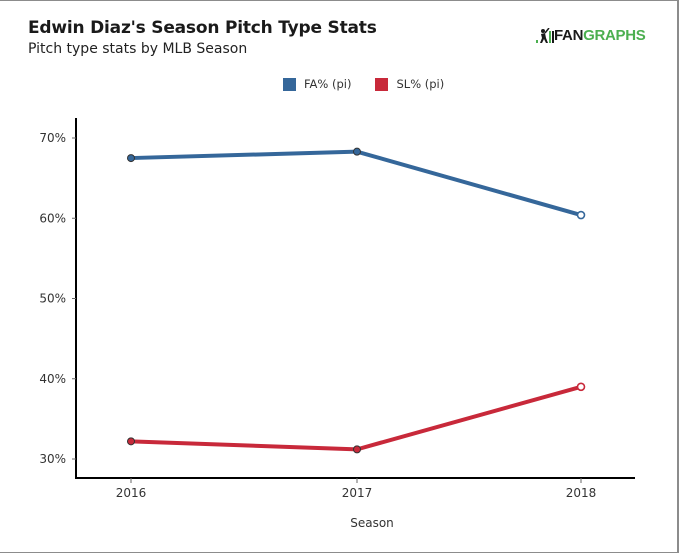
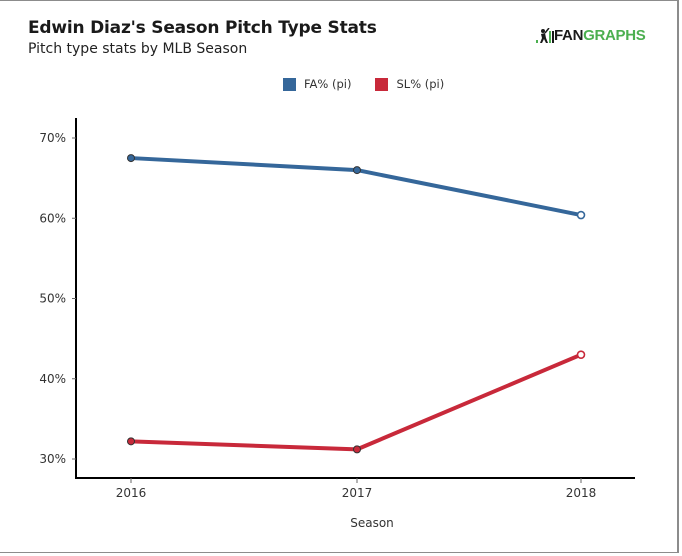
FA% (pi)/2017: 68% -> 66%
SL% (pi)/2018: 39% -> 43%
